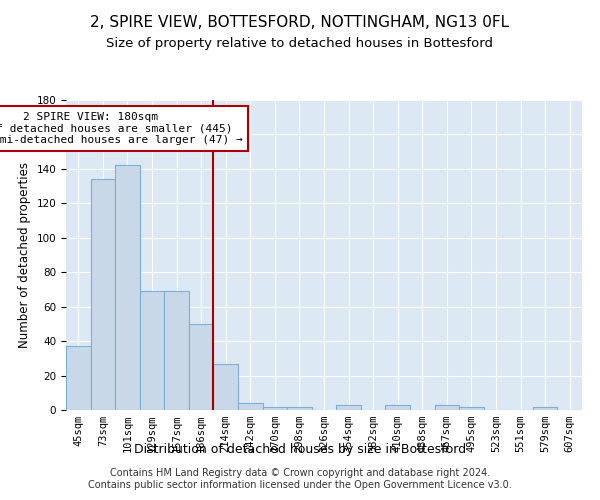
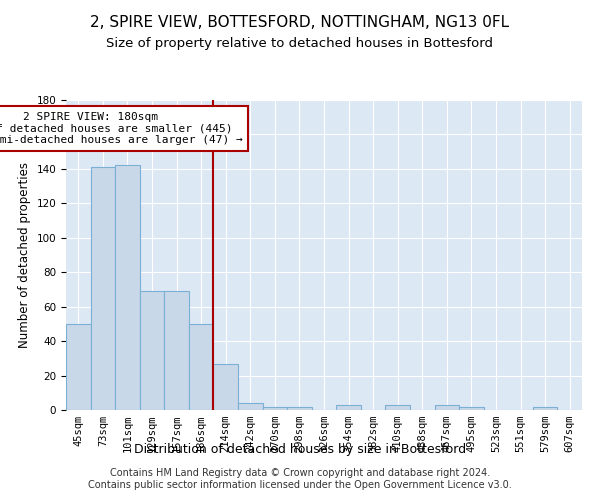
45sqm: 37 -> 50
73sqm: 134 -> 141
